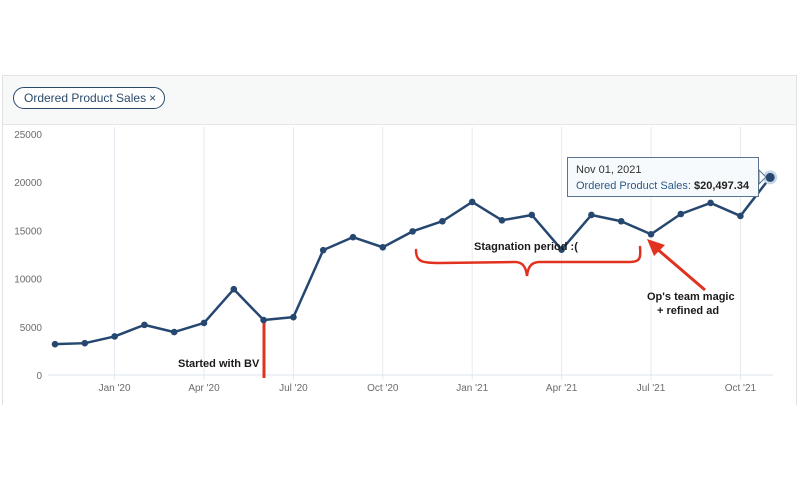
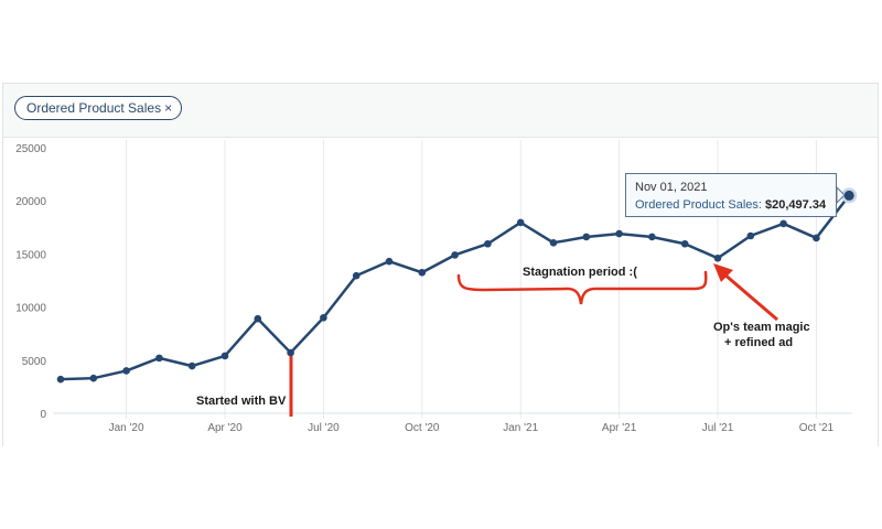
Jul '20: 6000 -> 9000
Apr '21: 13000 -> 17000
